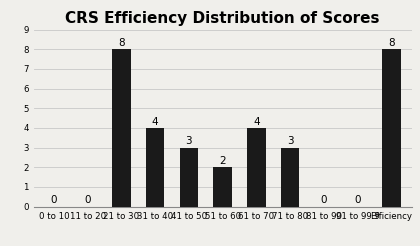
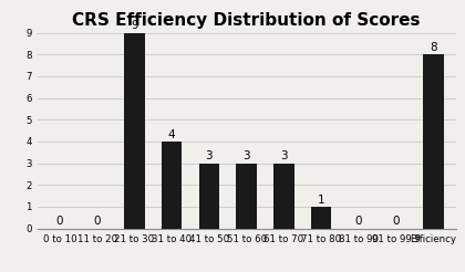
21 to 30: 8 -> 9
51 to 60: 2 -> 3
61 to 70: 4 -> 3
71 to 80: 3 -> 1
